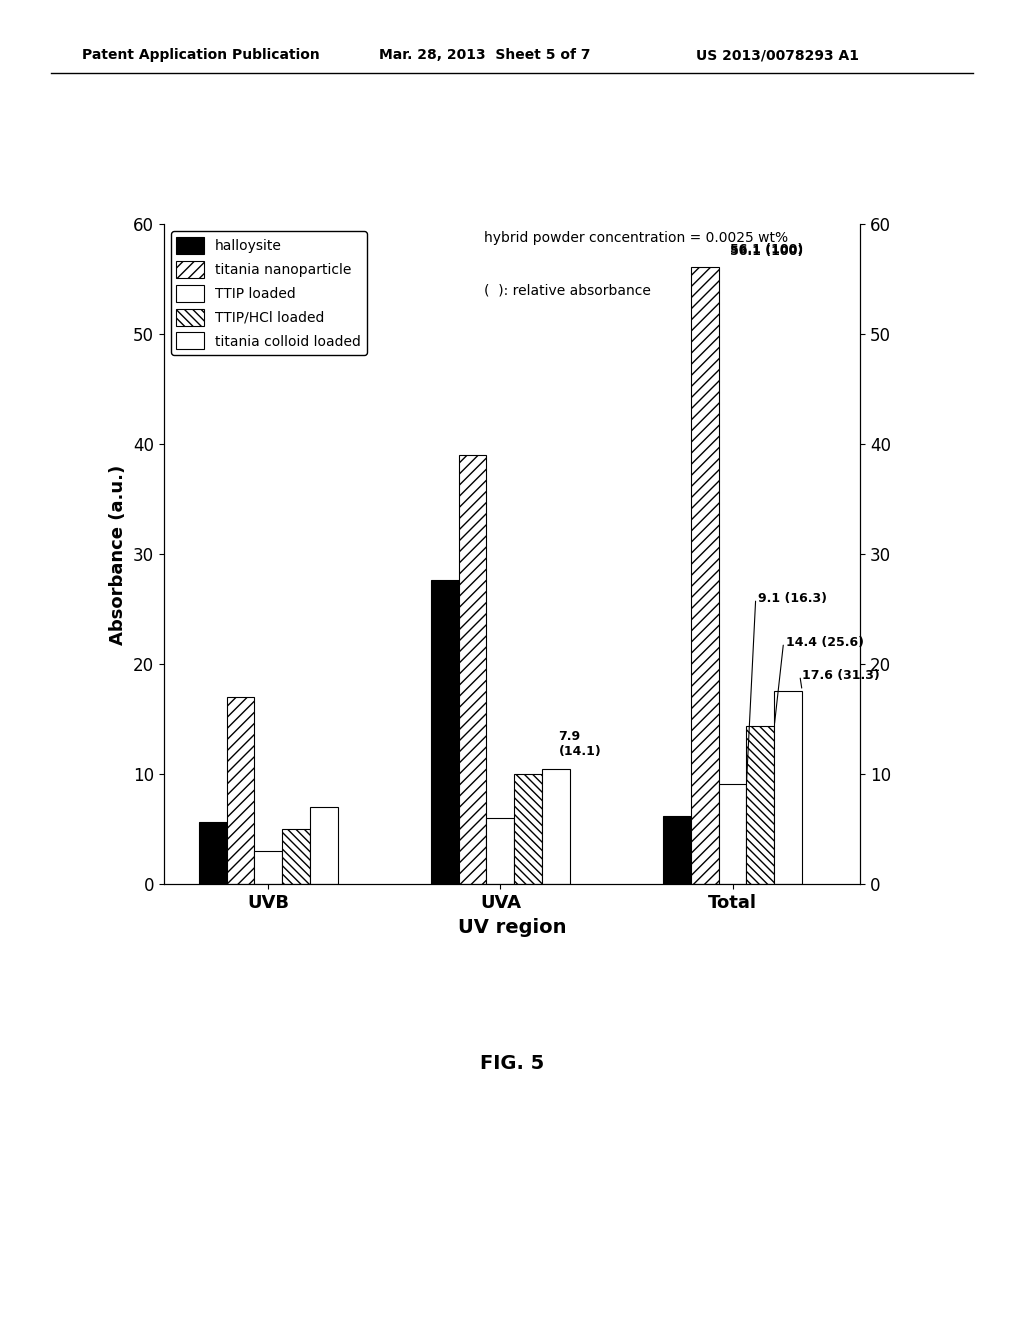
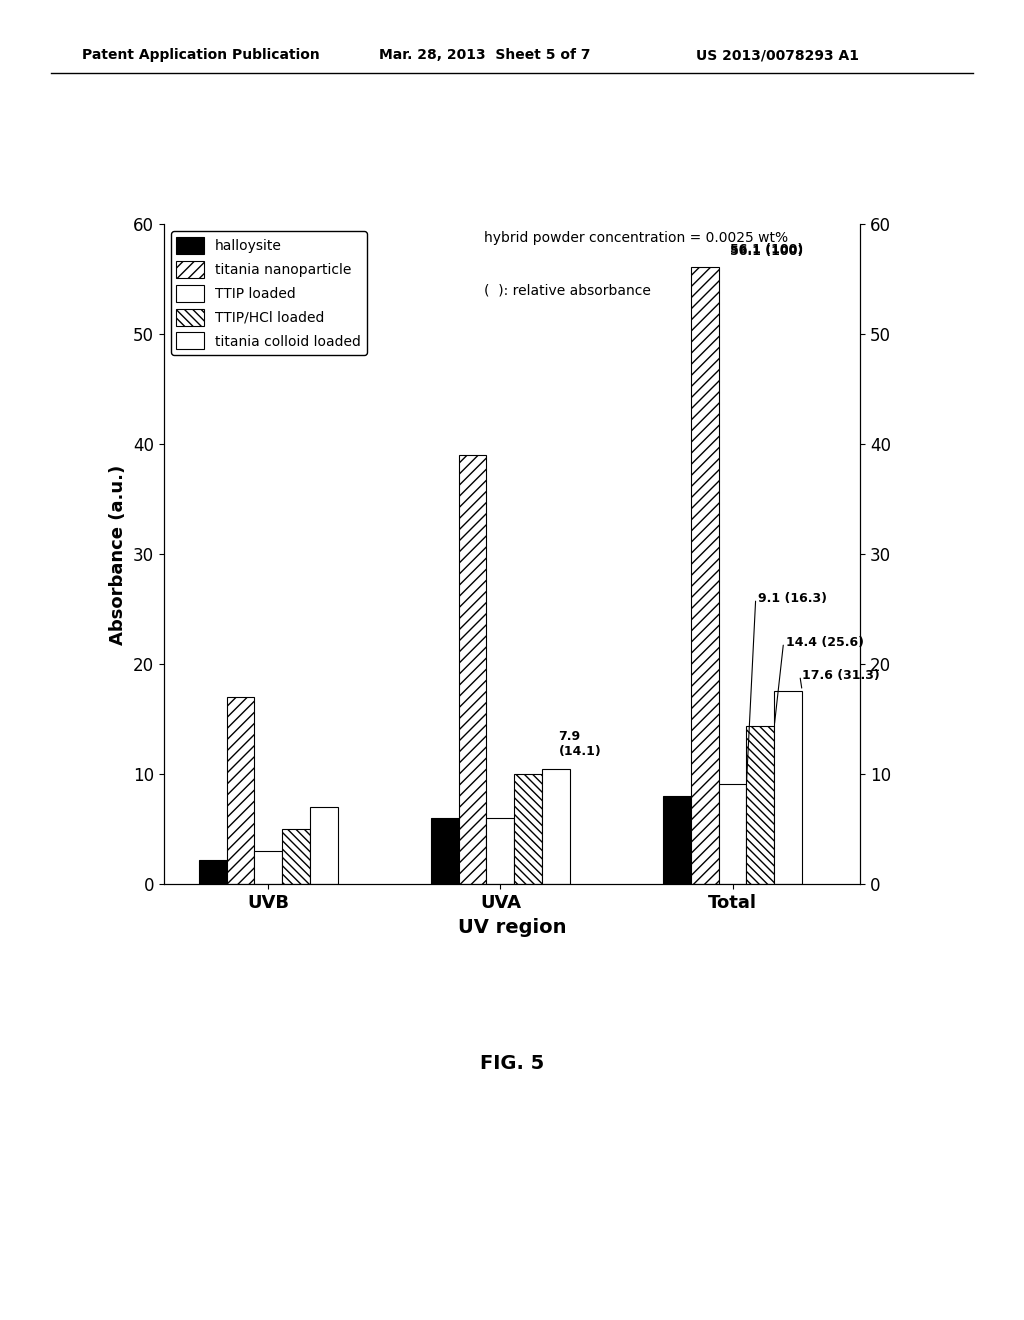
halloysite/UVB: 5.7 -> 2.2
halloysite/UVA: 27.7 -> 6.0
halloysite/Total: 6.2 -> 8.0
